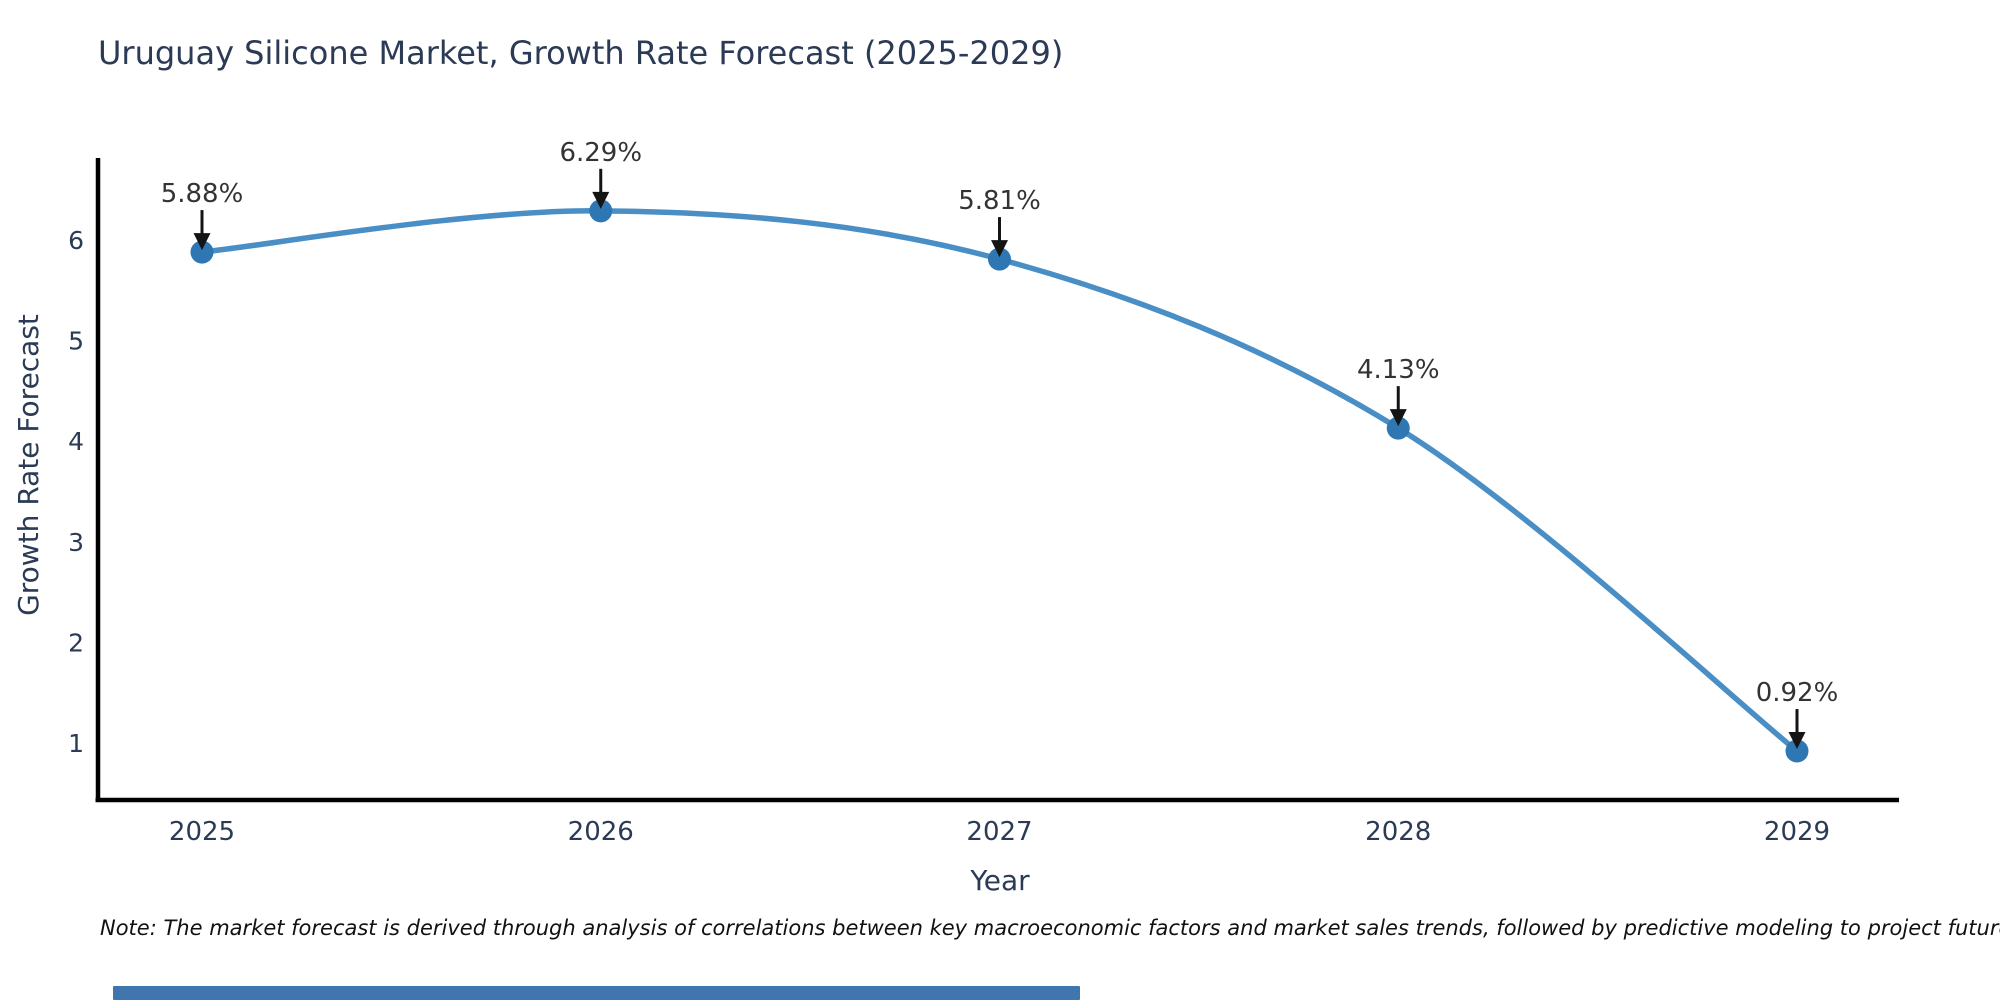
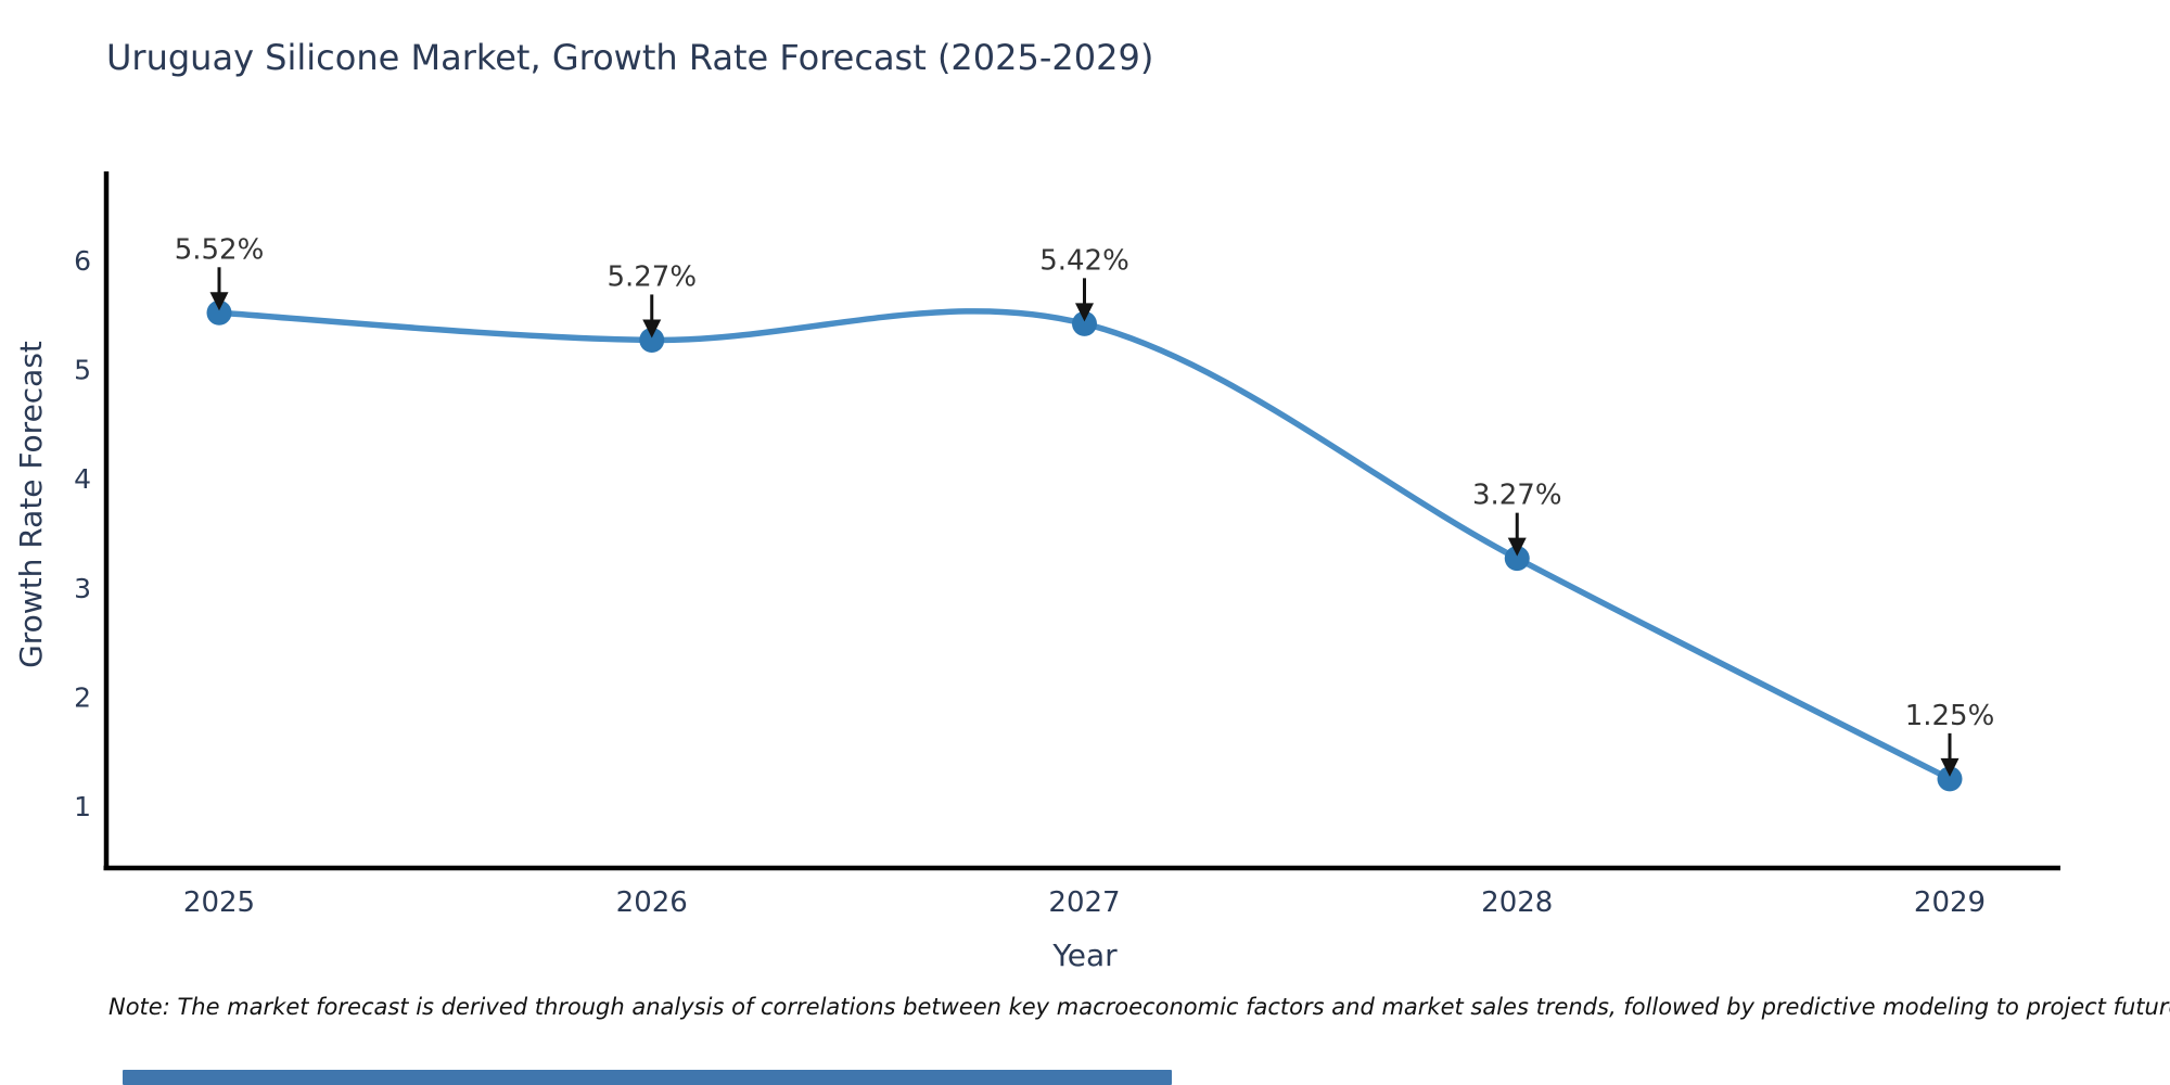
2025: 5.88% -> 5.52%
2026: 6.29% -> 5.27%
2027: 5.81% -> 5.42%
2028: 4.13% -> 3.27%
2029: 0.92% -> 1.25%
